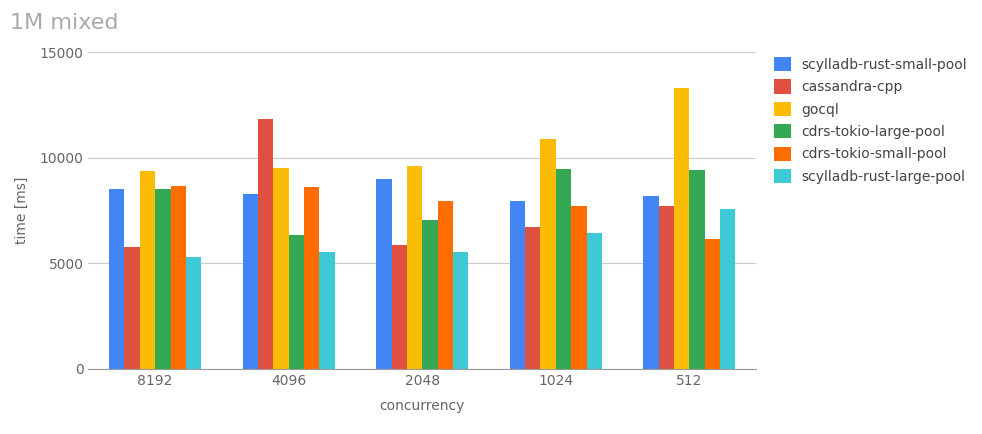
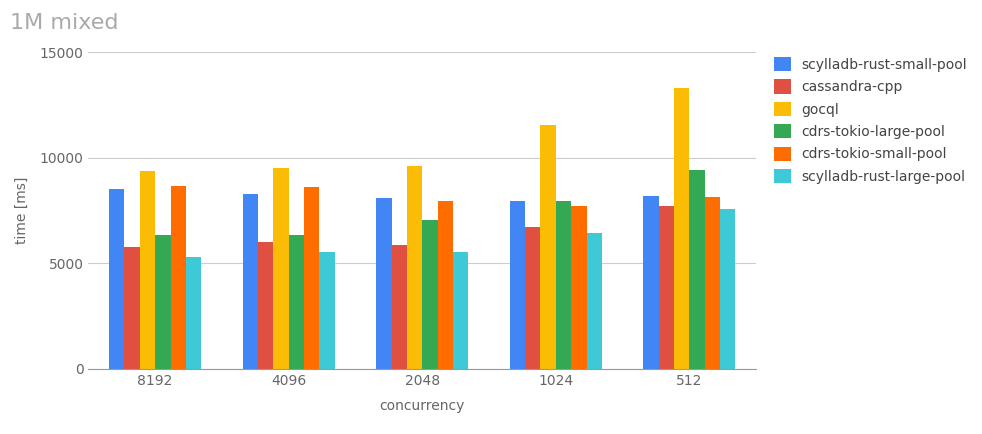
cdrs-tokio-large-pool/8192: 8500 -> 6350
cassandra-cpp/4096: 11850 -> 6000
scylladb-rust-small-pool/2048: 9000 -> 8100
gocql/1024: 10900 -> 11550
cdrs-tokio-large-pool/1024: 9450 -> 7950
cdrs-tokio-small-pool/512: 6150 -> 8150
